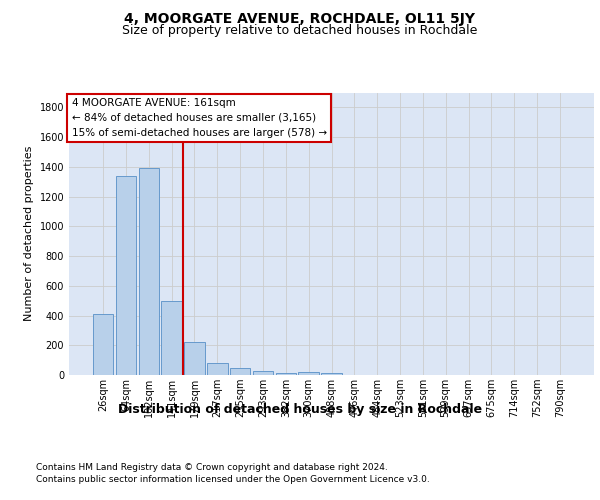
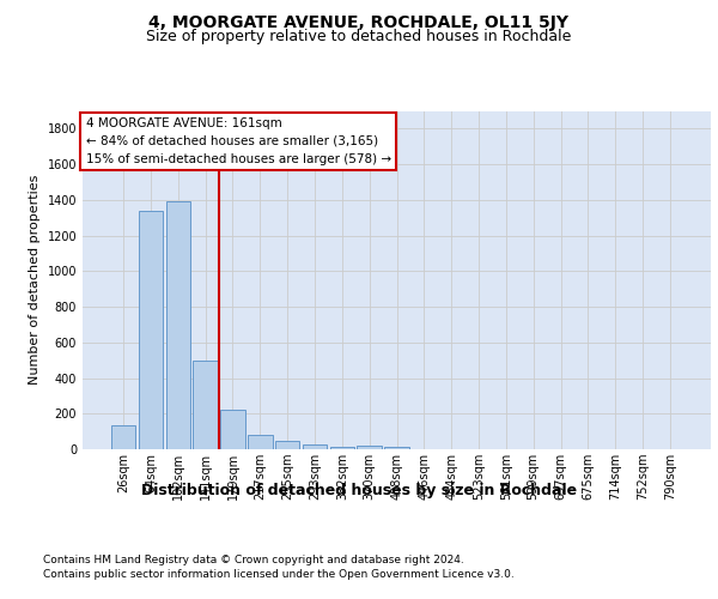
26sqm: 410 -> 140
